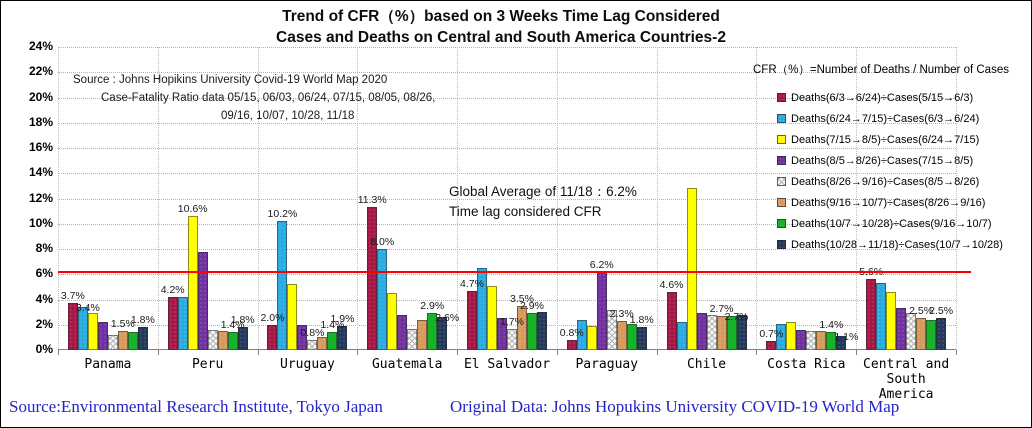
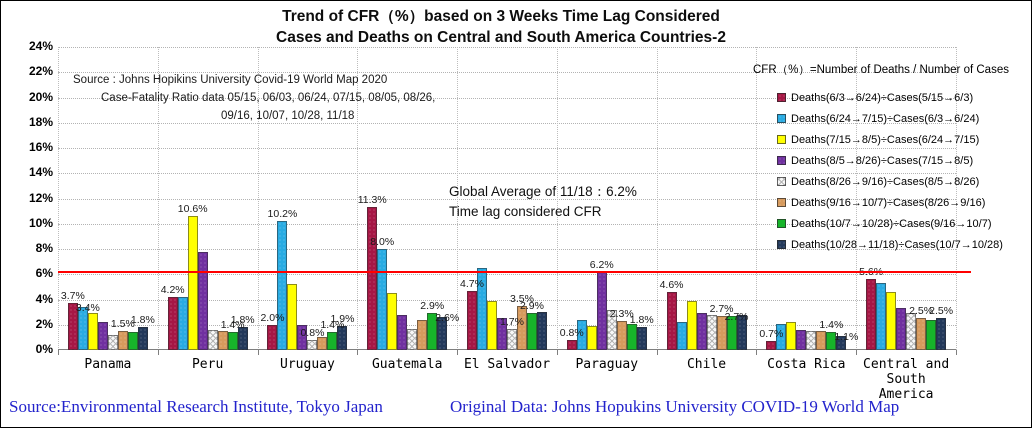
Deaths(7/15→8/5)÷Cases(6/24→7/15)/El Salvador: 5.1% -> 3.9%
Deaths(7/15→8/5)÷Cases(6/24→7/15)/Chile: 12.8% -> 3.9%
